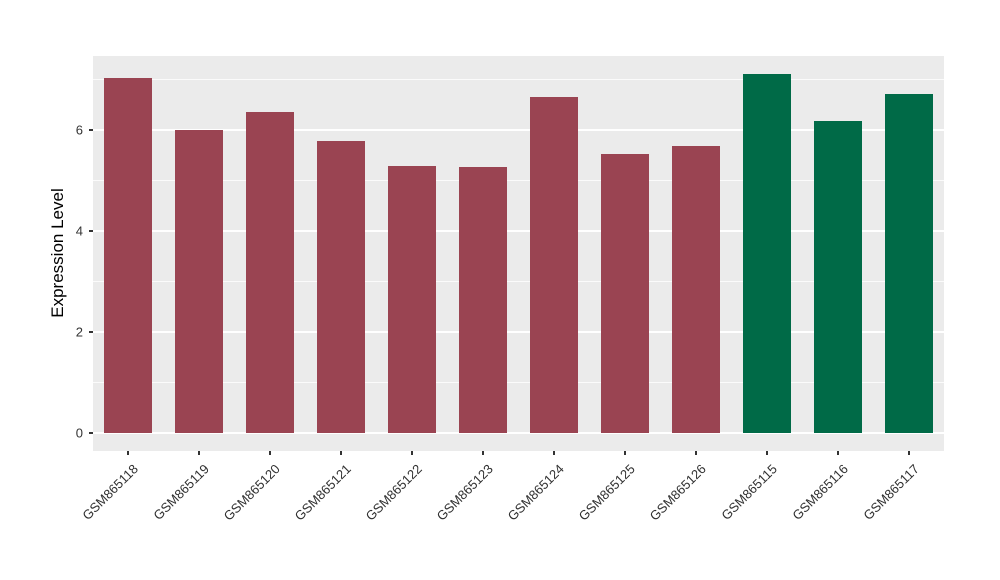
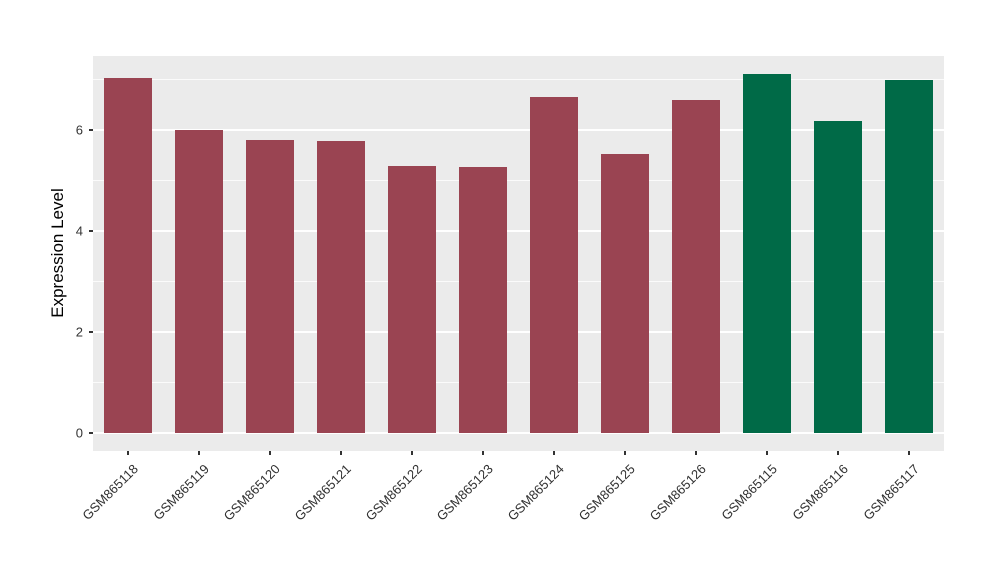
GSM865120: 6.3 -> 5.8
GSM865126: 5.7 -> 6.6
GSM865117: 6.7 -> 7.0
